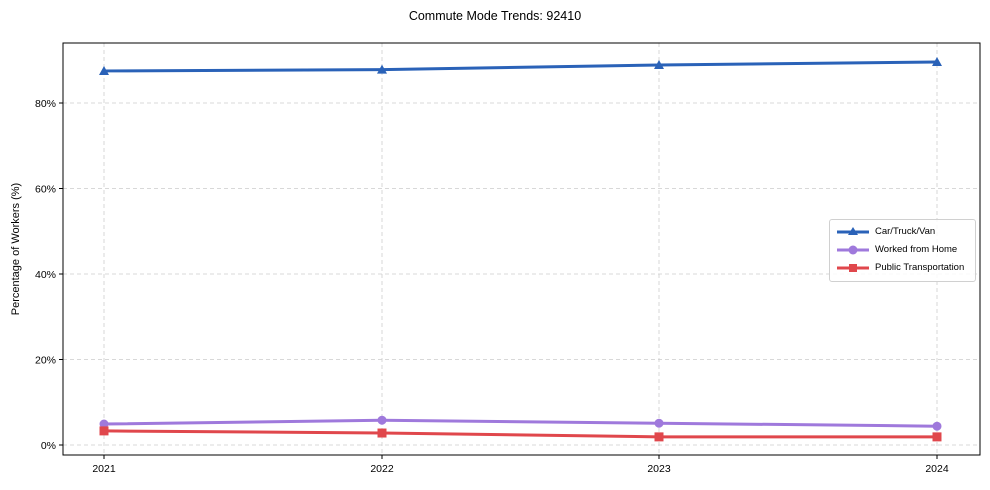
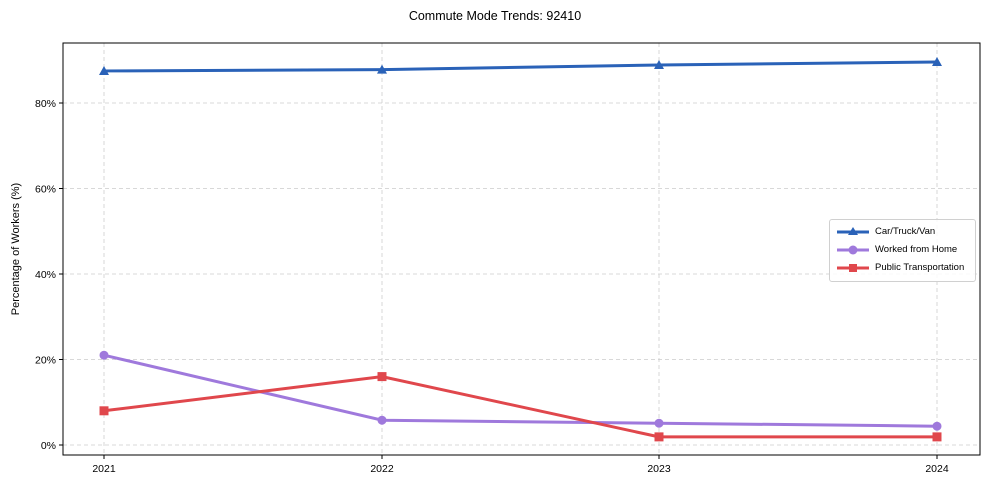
Worked from Home/2021: 5% -> 21%
Public Transportation/2021: 3% -> 8%
Public Transportation/2022: 3% -> 16%
